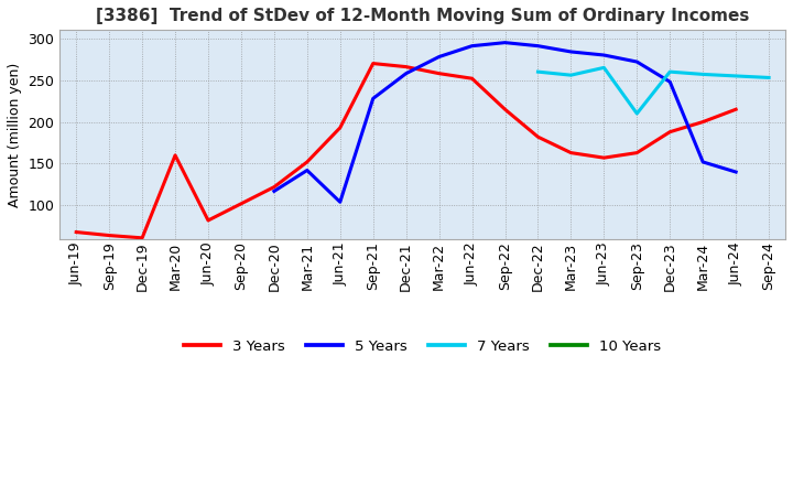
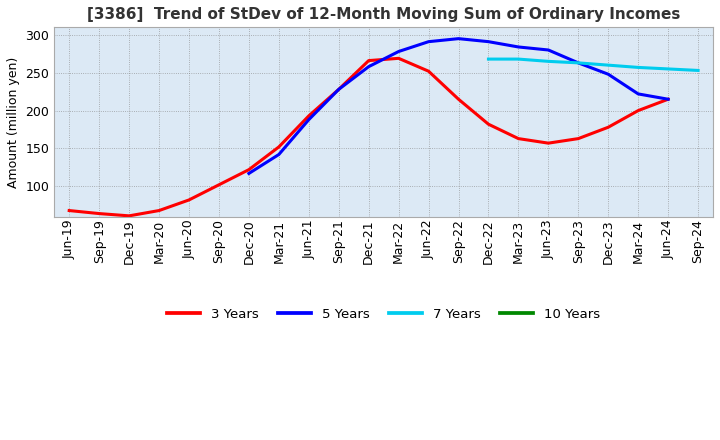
3 Years/Mar-20: 160 -> 68
5 Years/Jun-21: 104 -> 188
3 Years/Sep-21: 270 -> 228
3 Years/Mar-22: 258 -> 269
7 Years/Dec-22: 260 -> 268
7 Years/Mar-23: 256 -> 268
5 Years/Sep-23: 272 -> 263
7 Years/Sep-23: 210 -> 263
3 Years/Dec-23: 188 -> 178
5 Years/Mar-24: 152 -> 222
5 Years/Jun-24: 140 -> 215
